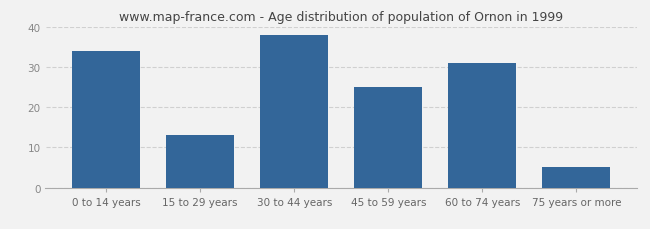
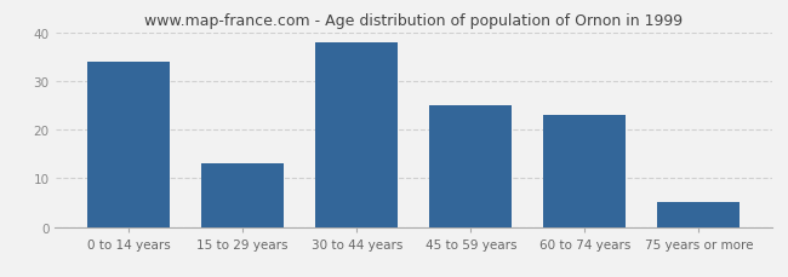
60 to 74 years: 31 -> 23
